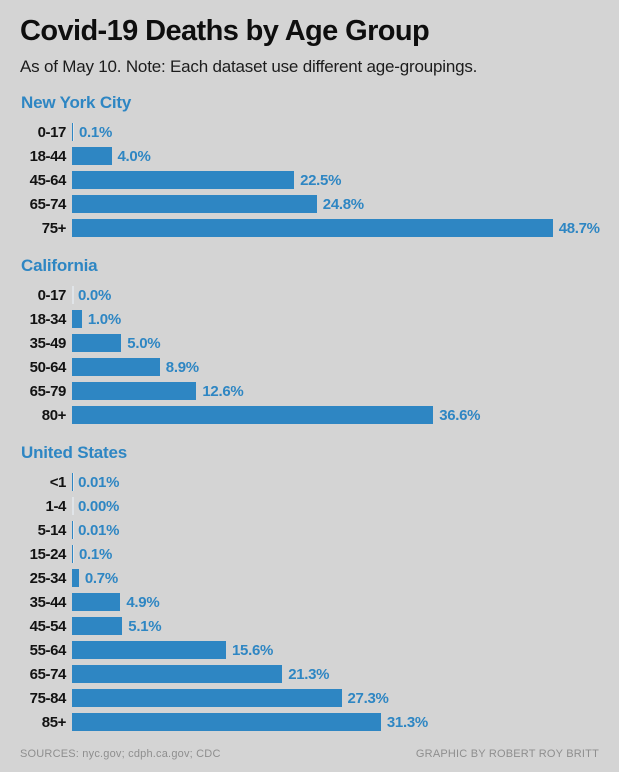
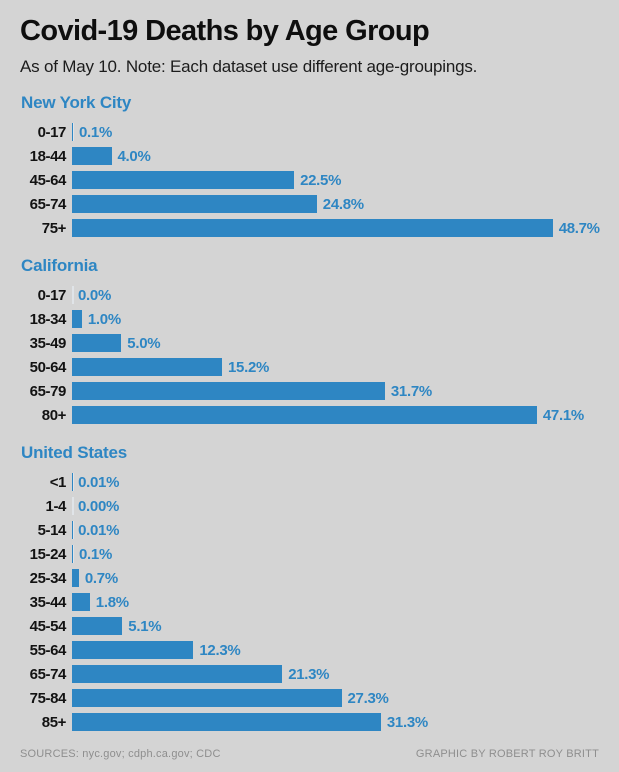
California/50-64: 8.9% -> 15.2%
California/65-79: 12.6% -> 31.7%
California/80+: 36.6% -> 47.1%
United States/35-44: 4.9% -> 1.8%
United States/55-64: 15.6% -> 12.3%
